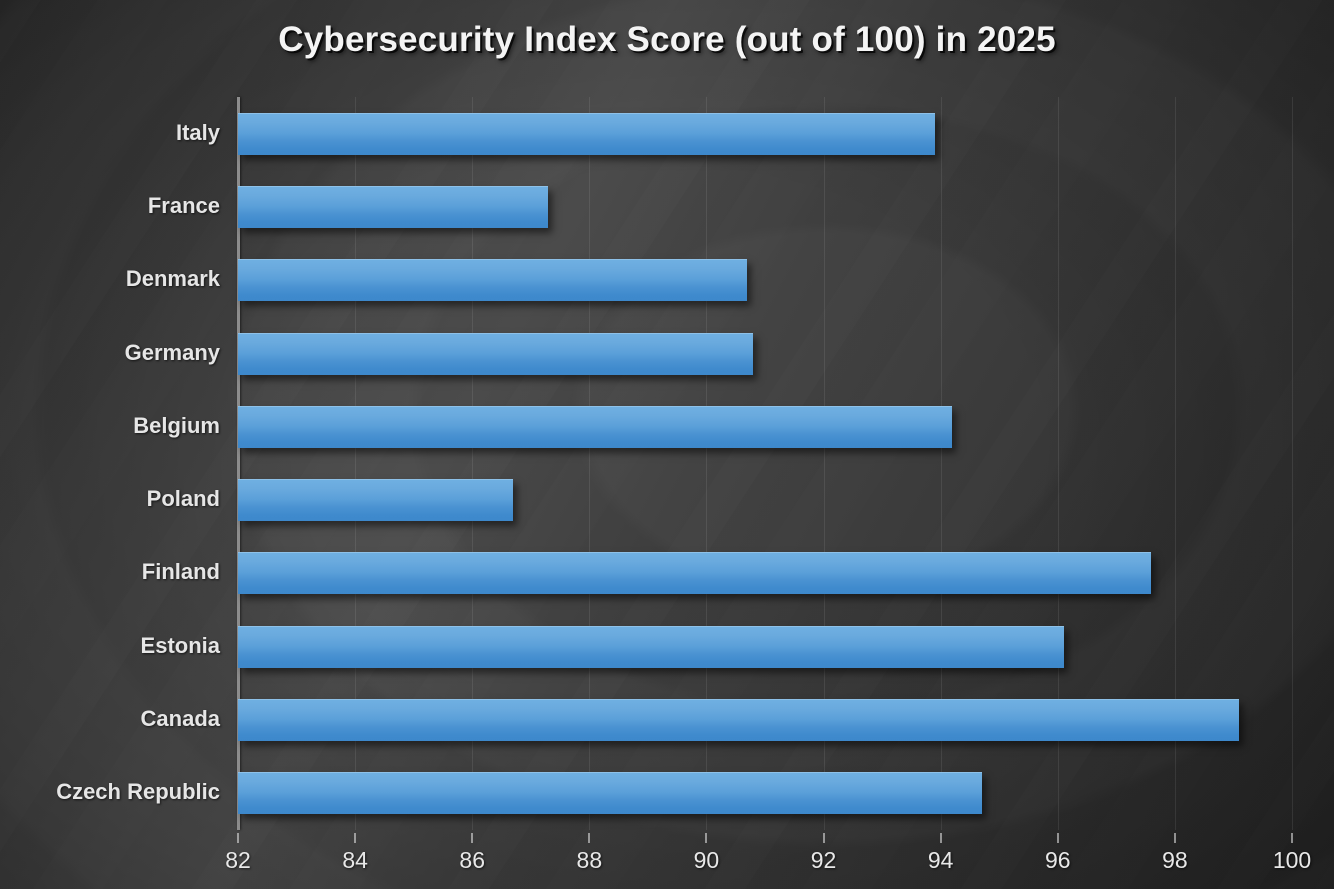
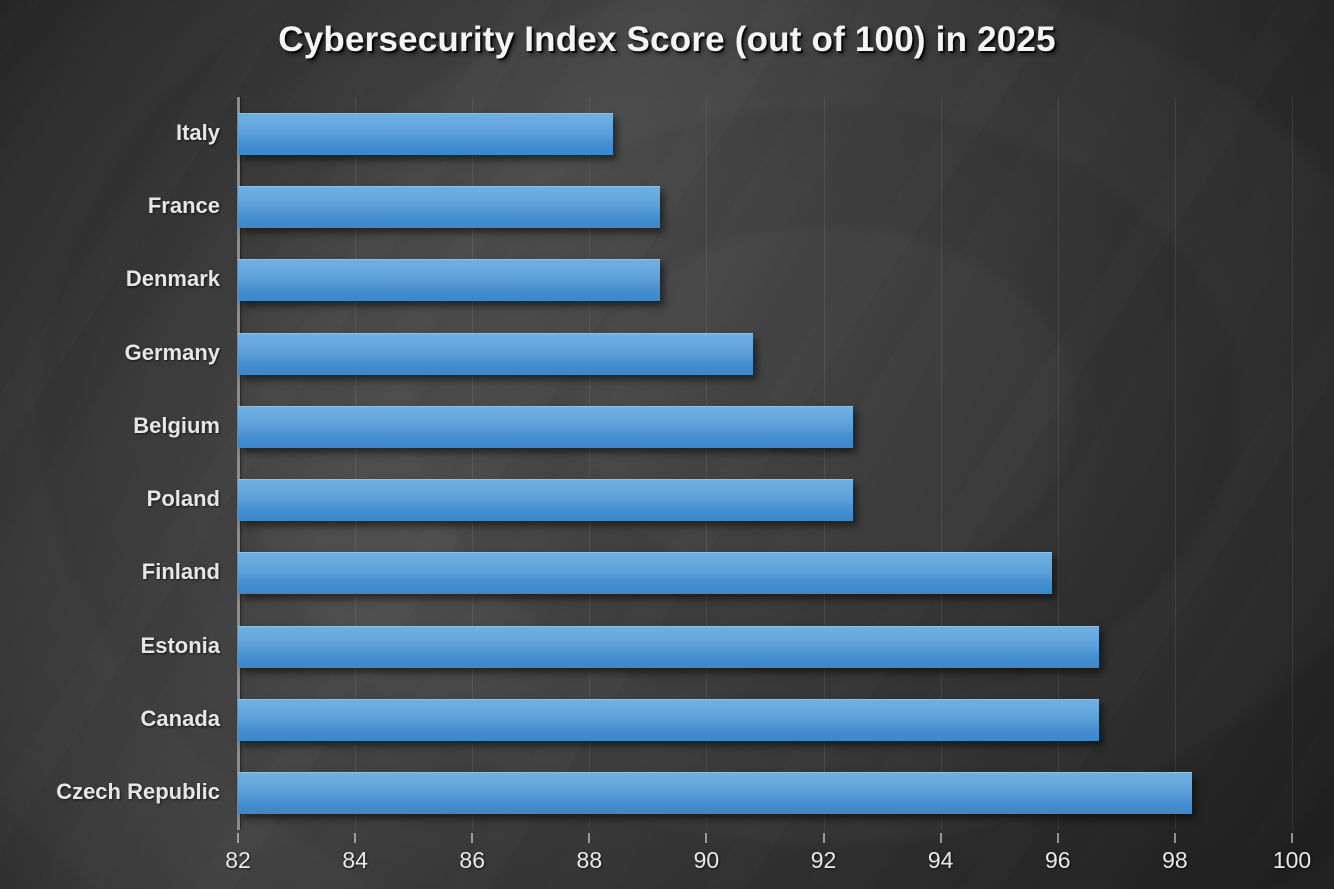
Italy: 93.9 -> 88.4
France: 87.3 -> 89.2
Denmark: 90.7 -> 89.2
Belgium: 94.2 -> 92.5
Poland: 86.7 -> 92.5
Finland: 97.6 -> 95.9
Estonia: 96.1 -> 96.7
Canada: 99.1 -> 96.7
Czech Republic: 94.7 -> 98.3
